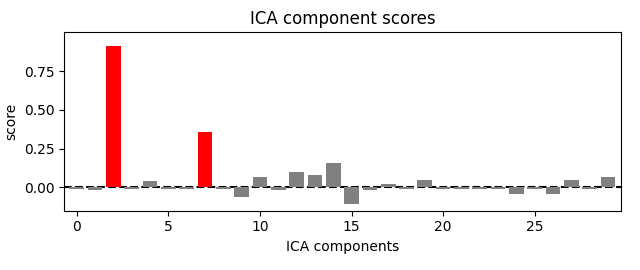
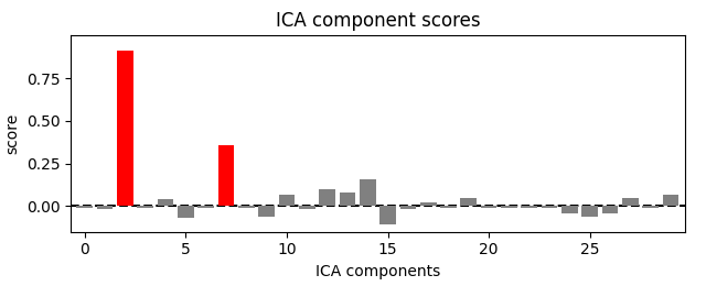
5: -0.01 -> -0.07
25: -0.01 -> -0.06
